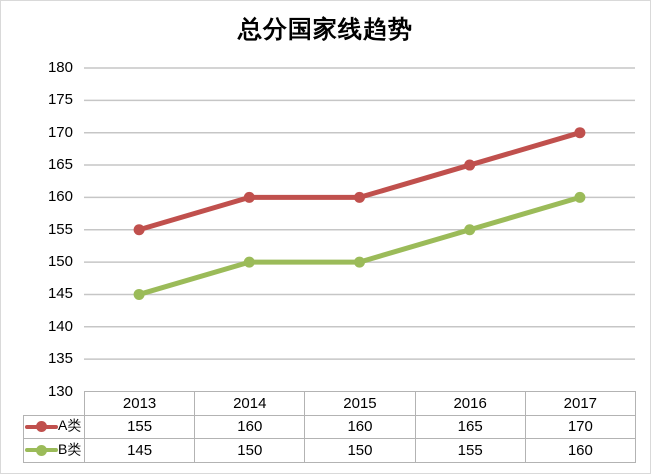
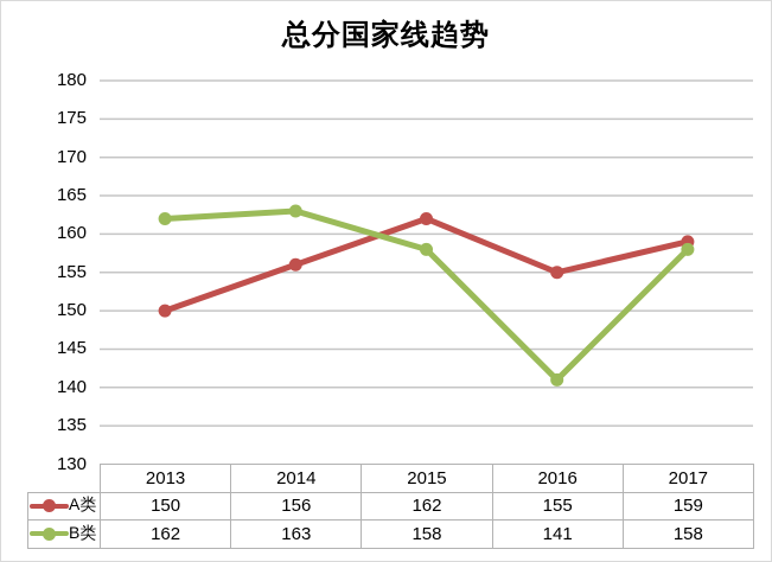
A类/2013: 155 -> 150
B类/2013: 145 -> 162
A类/2014: 160 -> 156
B类/2014: 150 -> 163
A类/2015: 160 -> 162
B类/2015: 150 -> 158
A类/2016: 165 -> 155
B类/2016: 155 -> 141
A类/2017: 170 -> 159
B类/2017: 160 -> 158
